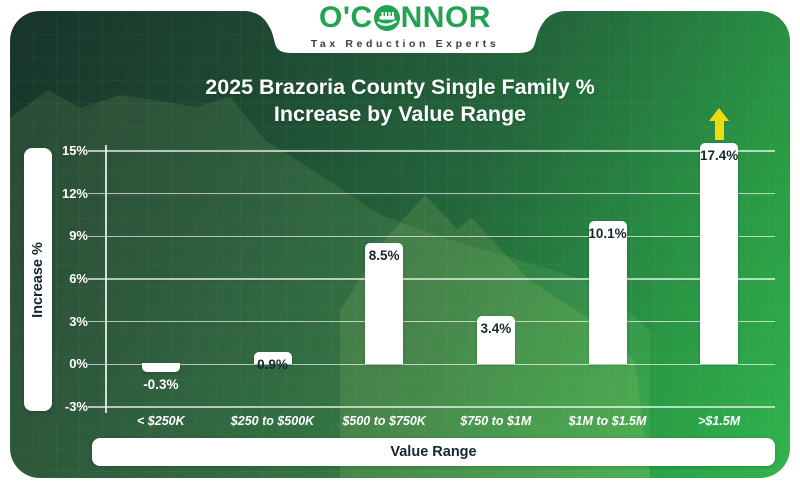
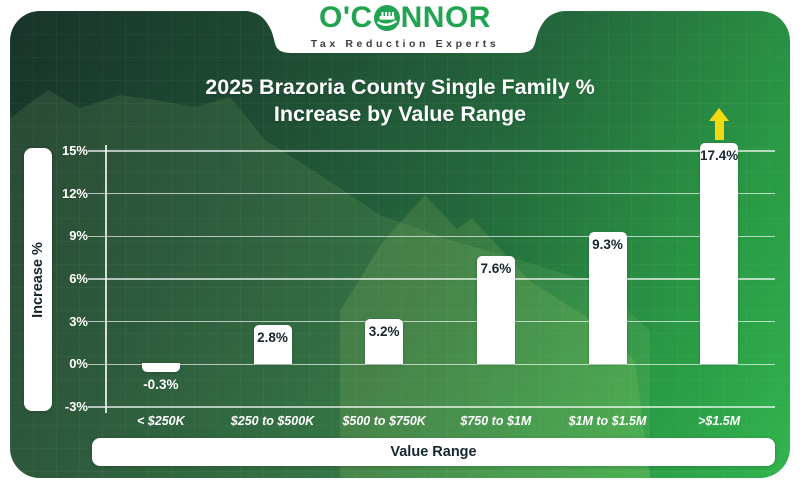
$250 to $500K: 0.9% -> 2.8%
$500 to $750K: 8.5% -> 3.2%
$750 to $1M: 3.4% -> 7.6%
$1M to $1.5M: 10.1% -> 9.3%
